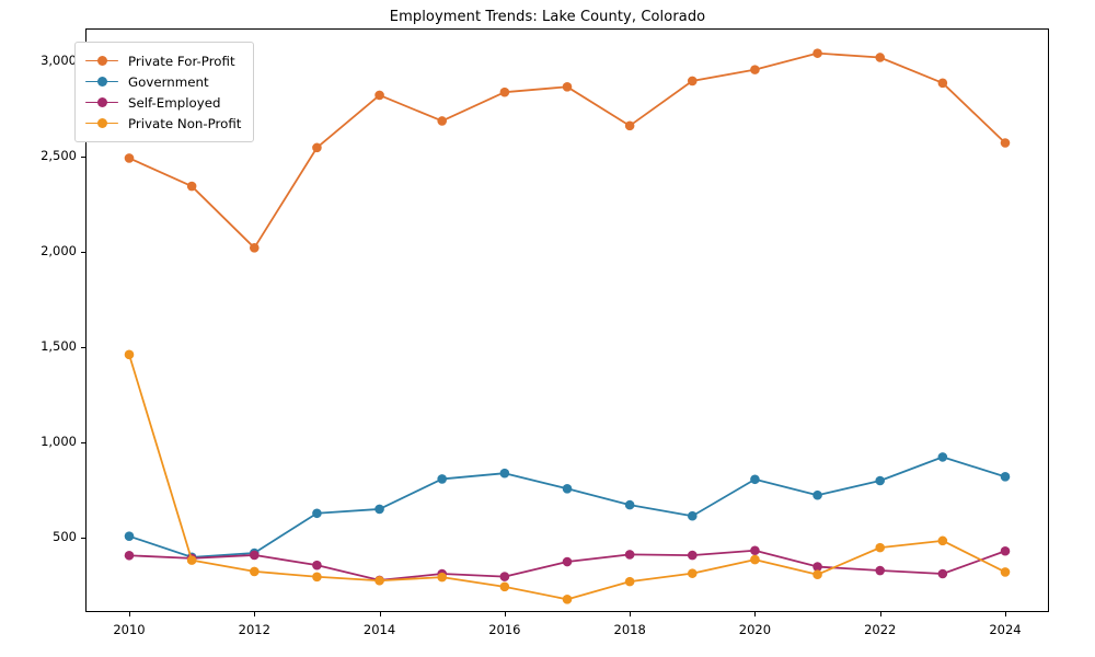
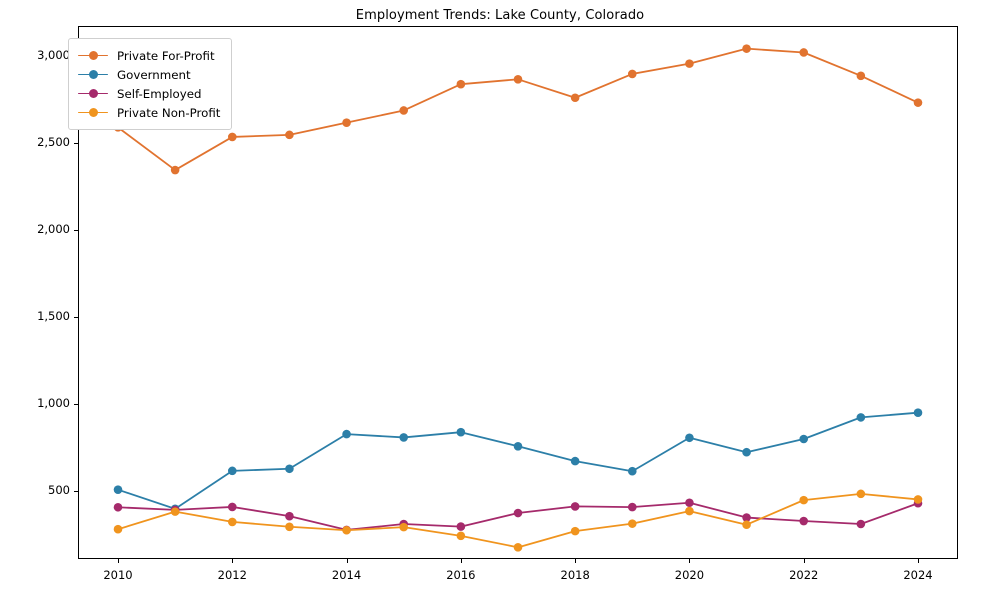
Private For-Profit/2010: 2490 -> 2590
Private Non-Profit/2010: 1460 -> 280
Private For-Profit/2012: 2020 -> 2530
Government/2012: 420 -> 620
Private For-Profit/2014: 2820 -> 2620
Government/2014: 650 -> 830
Private For-Profit/2018: 2660 -> 2760
Private For-Profit/2024: 2570 -> 2730
Government/2024: 820 -> 950
Private Non-Profit/2024: 320 -> 450
